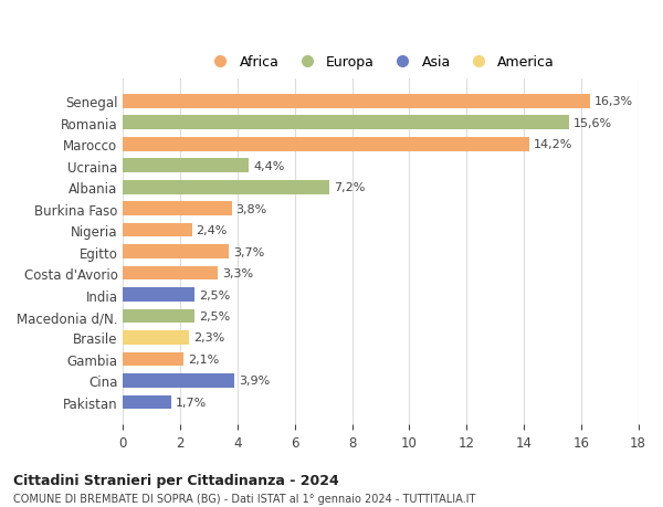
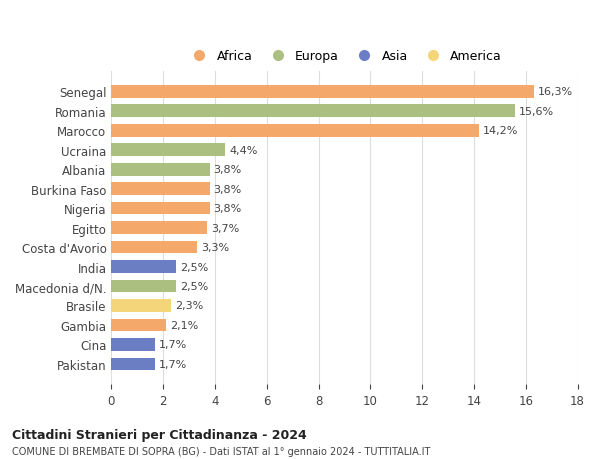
Albania: 7,2% -> 3,8%
Nigeria: 2,4% -> 3,8%
Cina: 3,9% -> 1,7%
